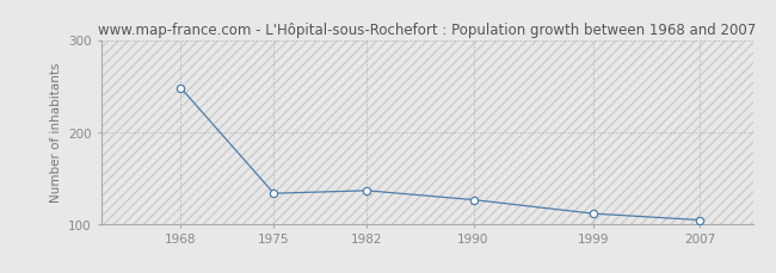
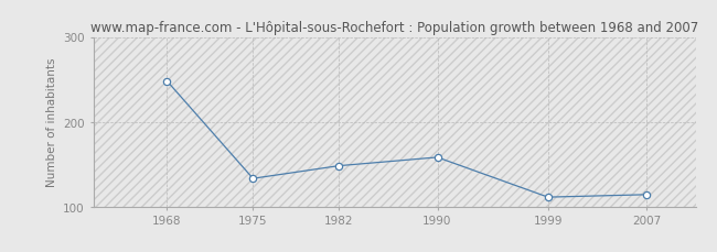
1982: 136 -> 148
1990: 126 -> 158
2007: 104 -> 114
